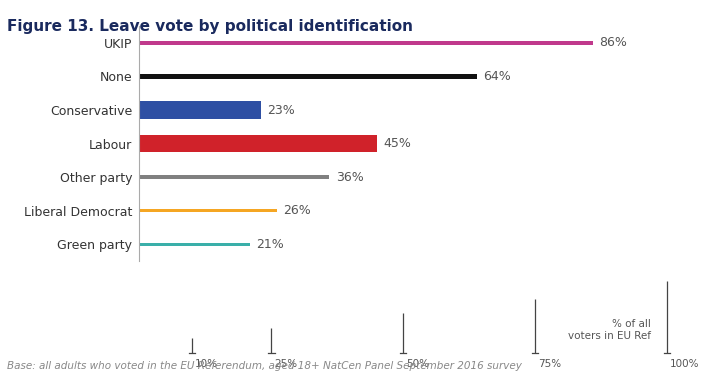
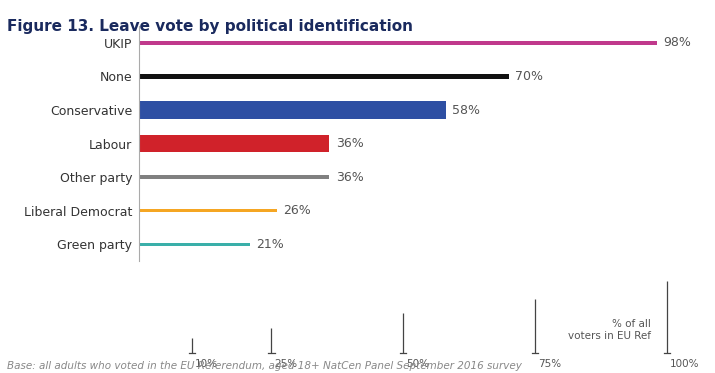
UKIP: 86% -> 98%
None: 64% -> 70%
Conservative: 23% -> 58%
Labour: 45% -> 36%
